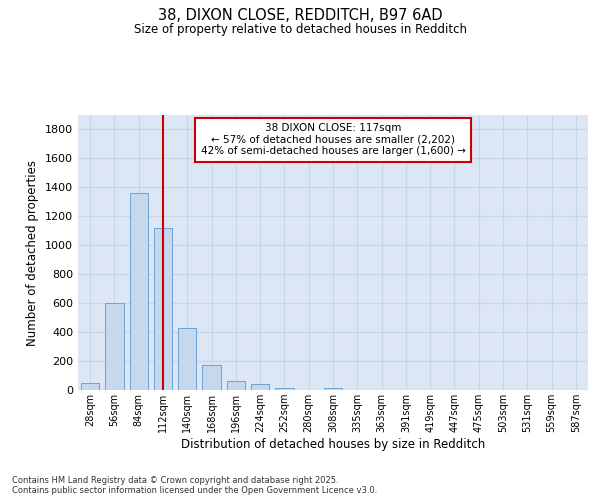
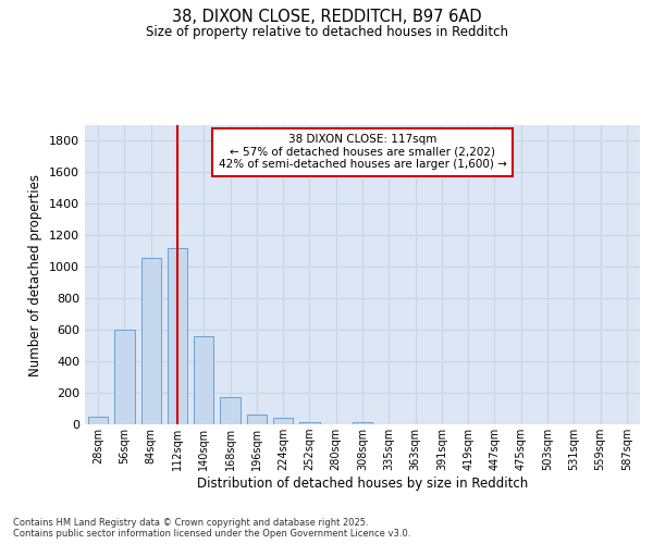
84sqm: 1360 -> 1060
140sqm: 430 -> 560
